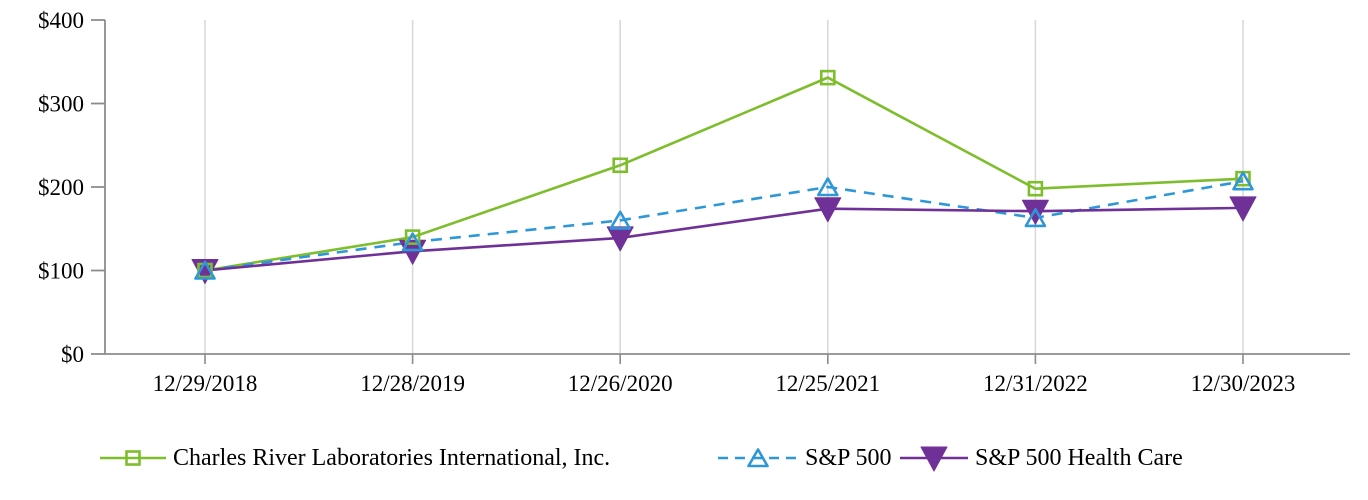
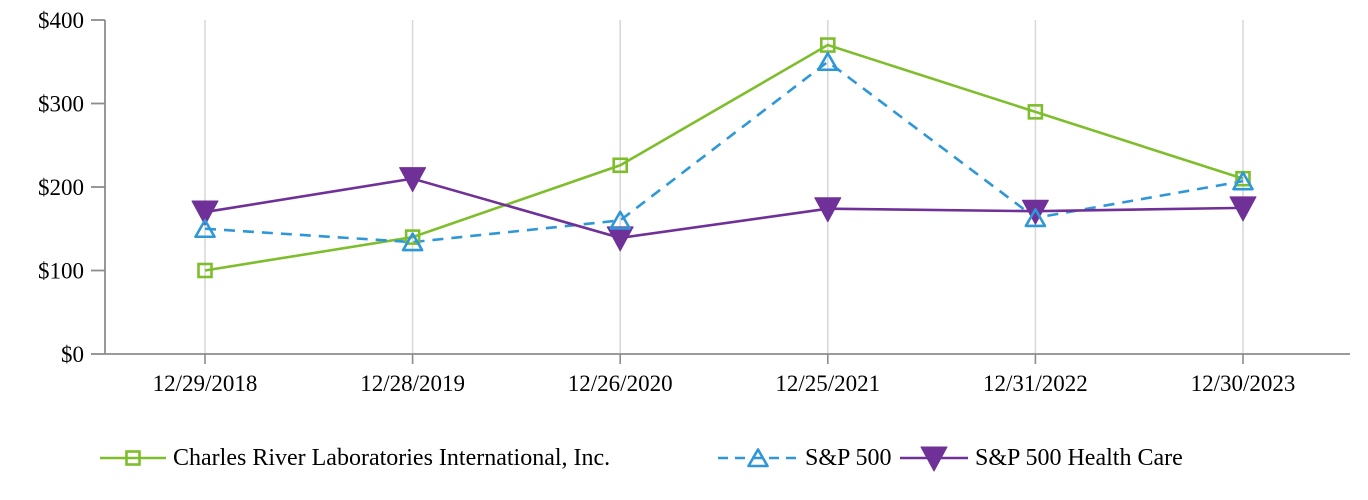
S&P 500/12/29/2018: $100 -> $150
S&P 500 Health Care/12/29/2018: $100 -> $170
S&P 500 Health Care/12/28/2019: $120 -> $210
Charles River Laboratories International, Inc./12/25/2021: $330 -> $370
S&P 500/12/25/2021: $200 -> $350
Charles River Laboratories International, Inc./12/31/2022: $200 -> $290
